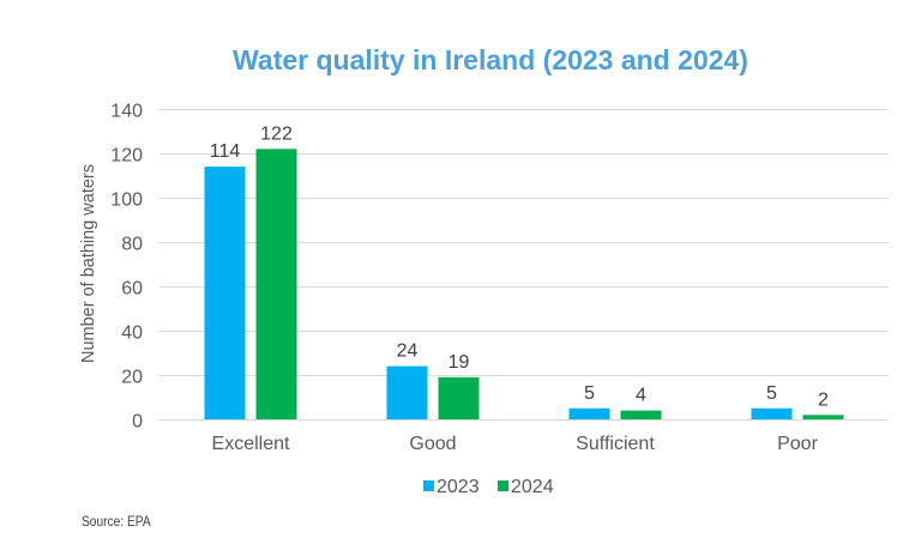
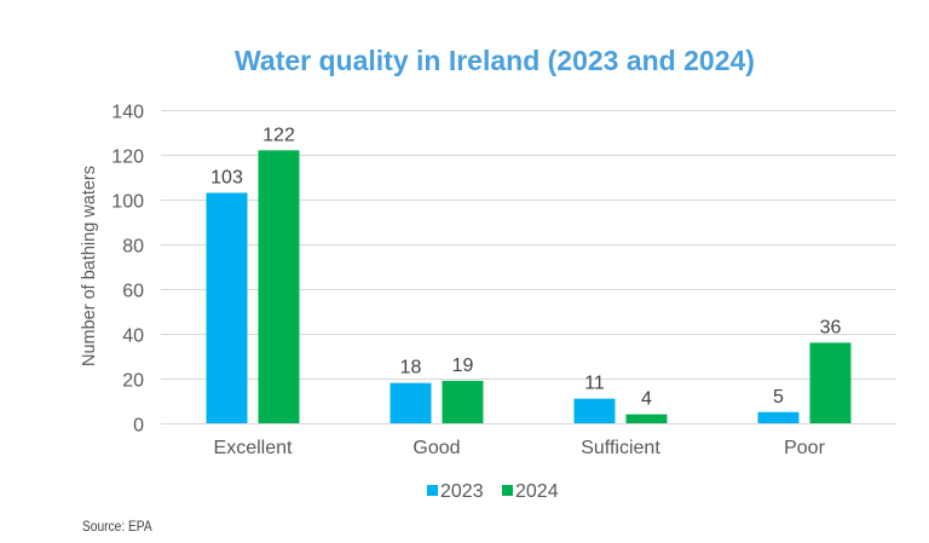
2023/Excellent: 114 -> 103
2023/Good: 24 -> 18
2023/Sufficient: 5 -> 11
2024/Poor: 2 -> 36
